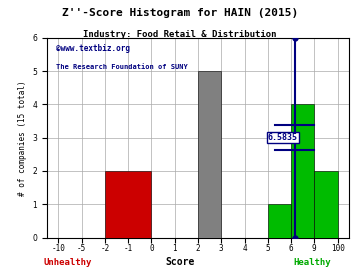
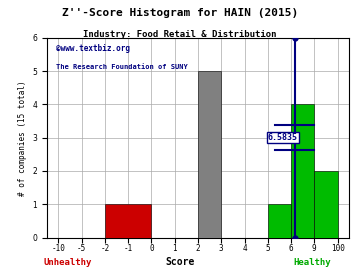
-1: 2 -> 1
